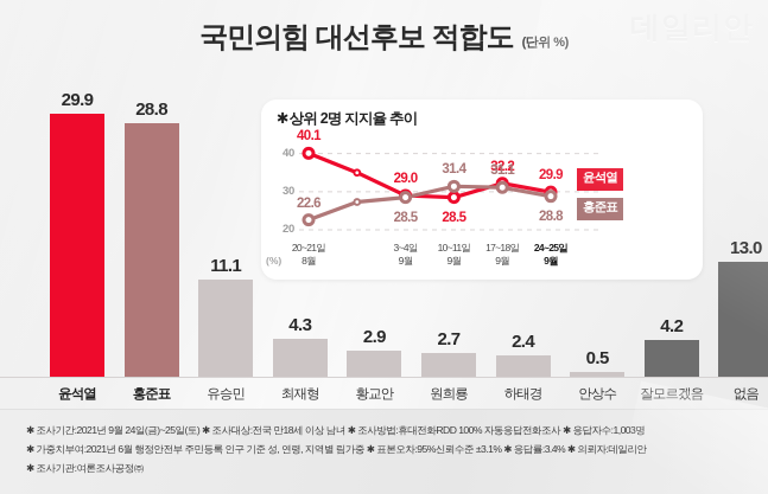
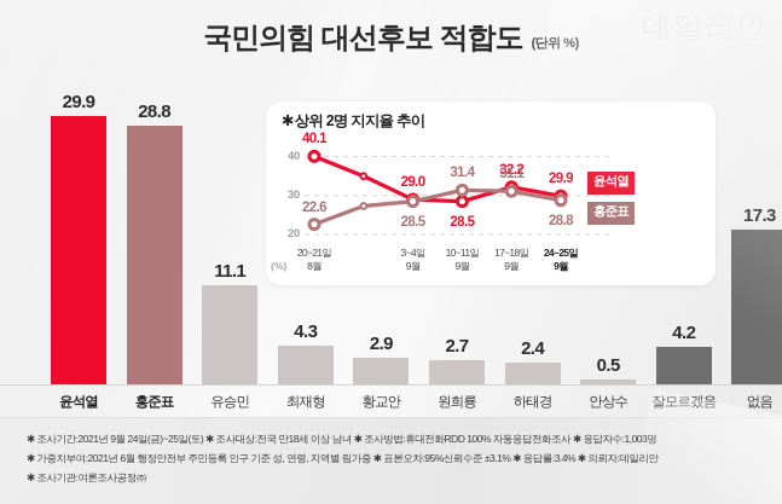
국민의힘 대선후보 적합도/없음: 13.0 -> 17.3
